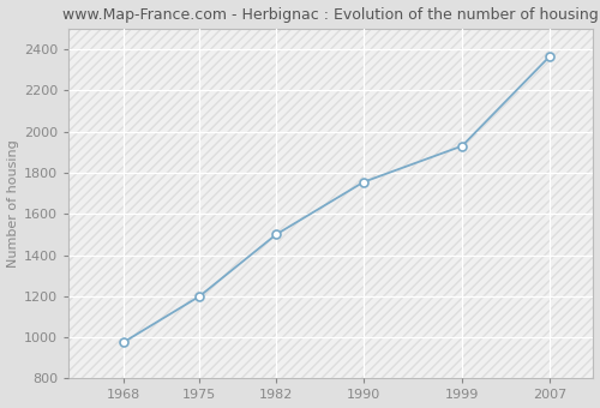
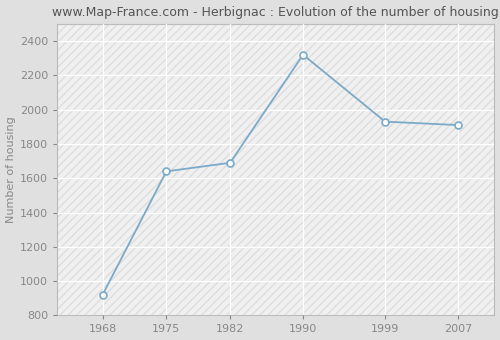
1968: 980 -> 920
1975: 1200 -> 1640
1982: 1500 -> 1690
1990: 1760 -> 2320
2007: 2360 -> 1910
